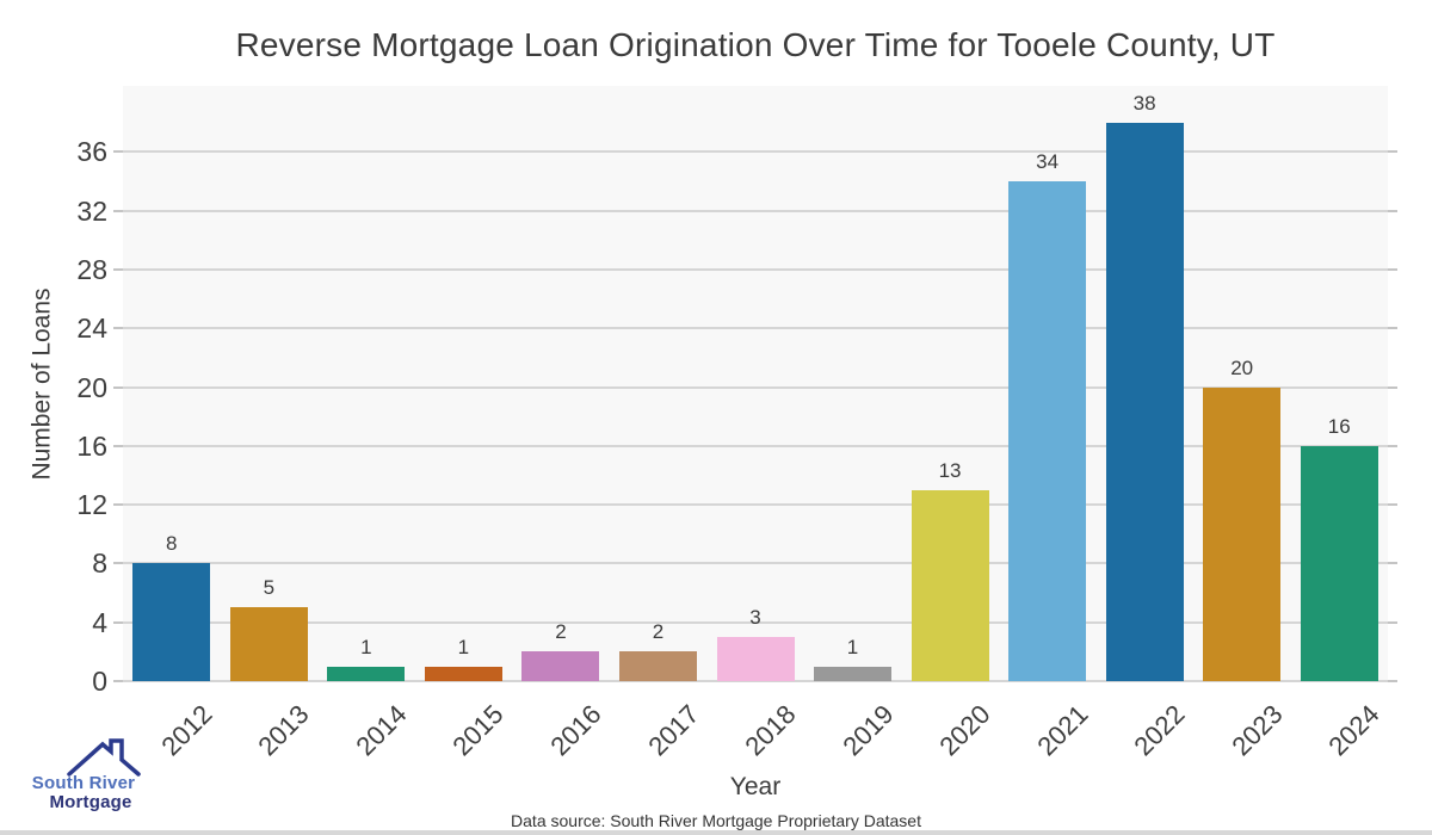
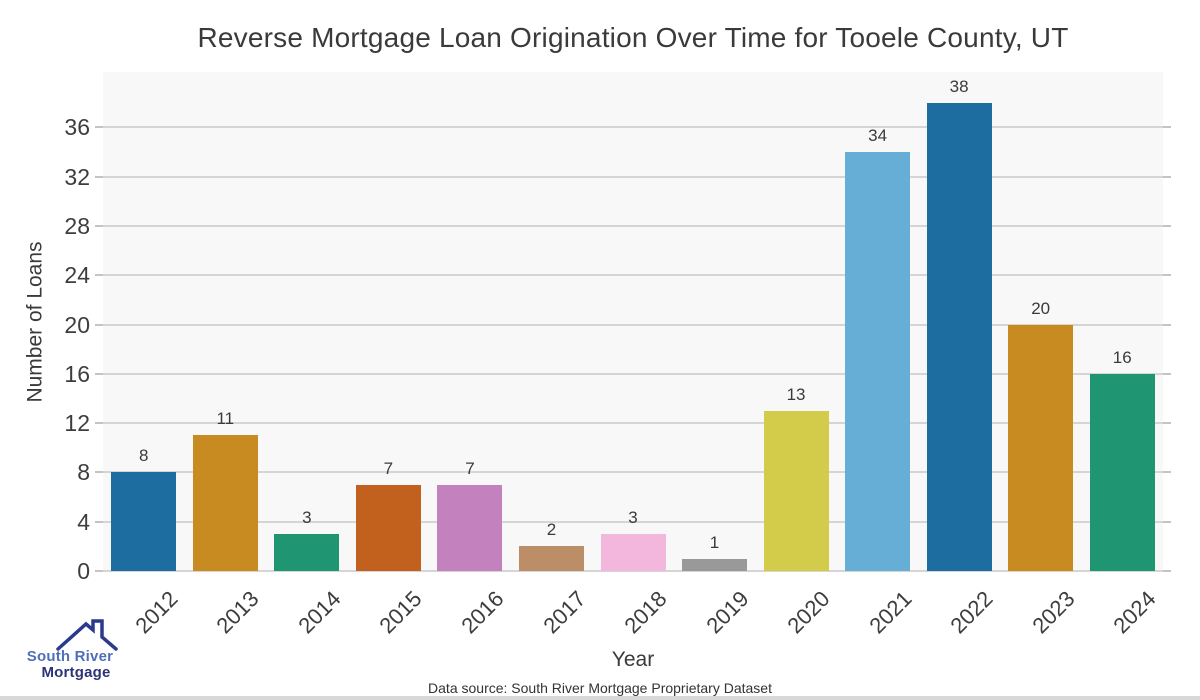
2013: 5 -> 11
2014: 1 -> 3
2015: 1 -> 7
2016: 2 -> 7
